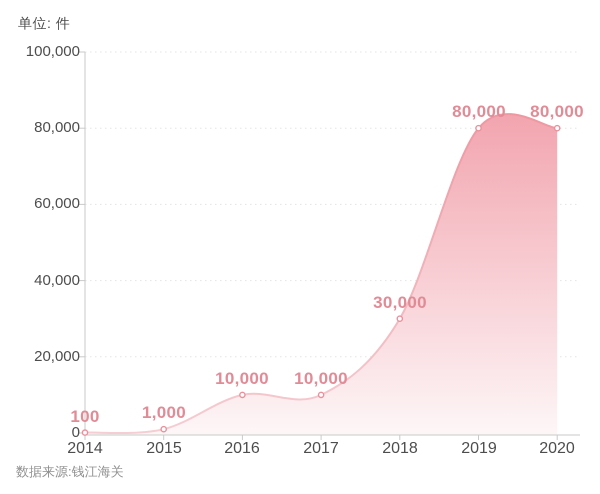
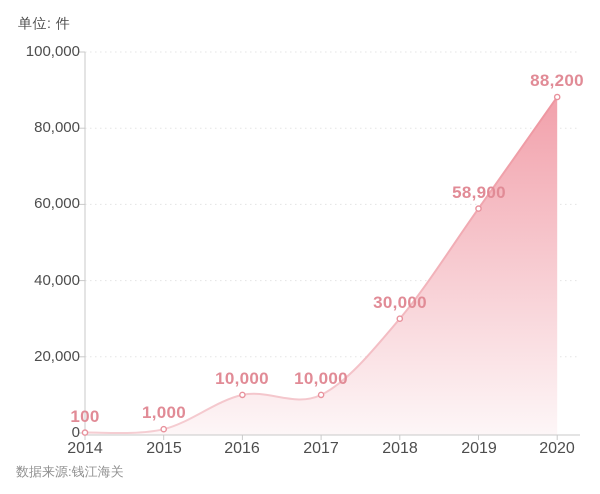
2019: 80,000 -> 58,900
2020: 80,000 -> 88,200
